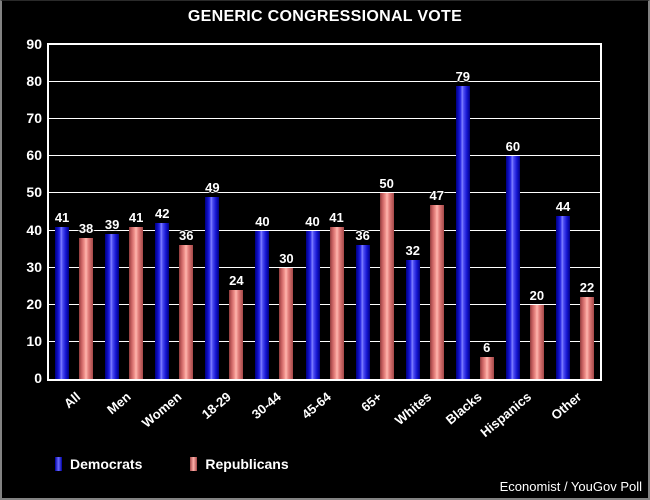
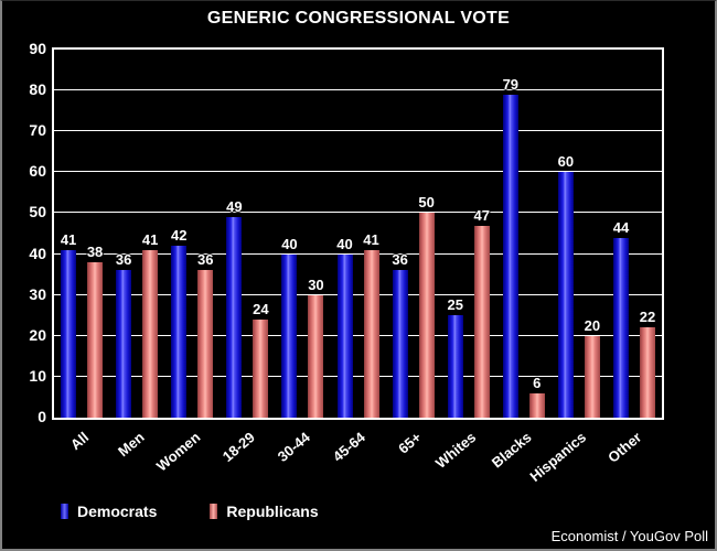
Democrats/Men: 39 -> 36
Democrats/Whites: 32 -> 25
